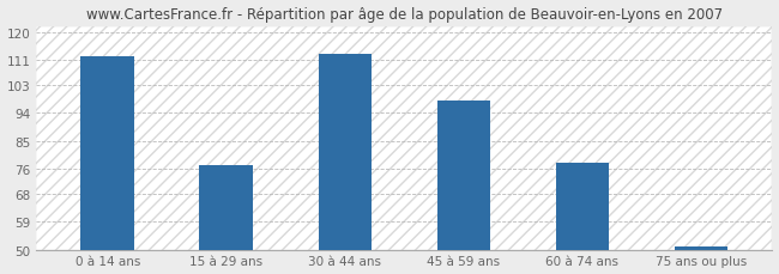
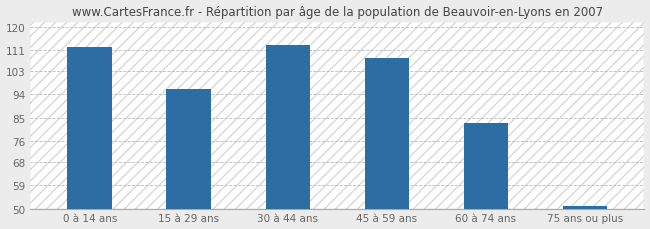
15 à 29 ans: 77 -> 96
45 à 59 ans: 98 -> 108
60 à 74 ans: 78 -> 83
